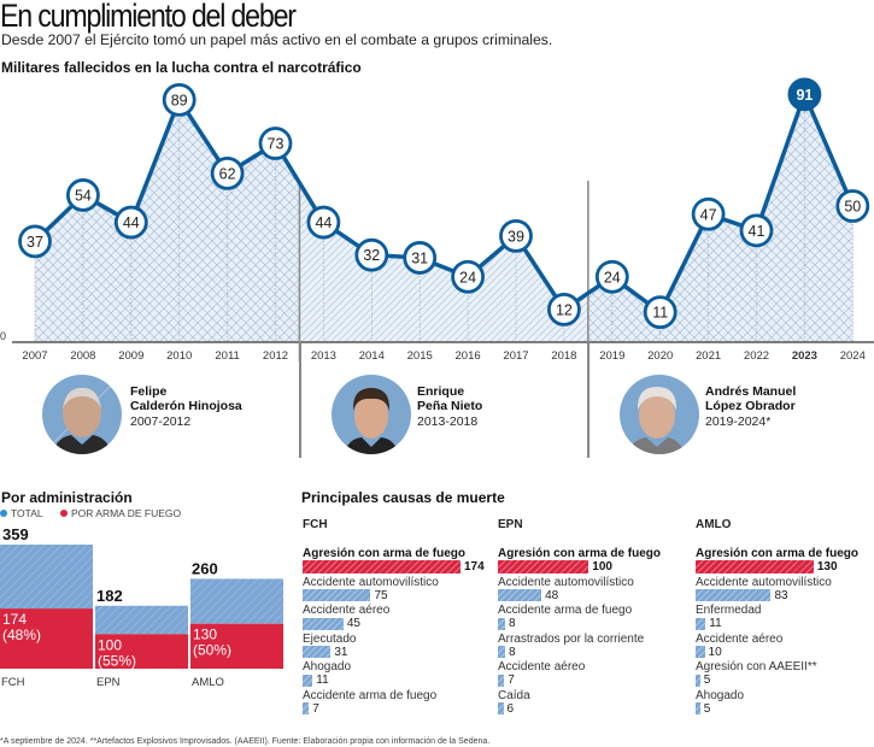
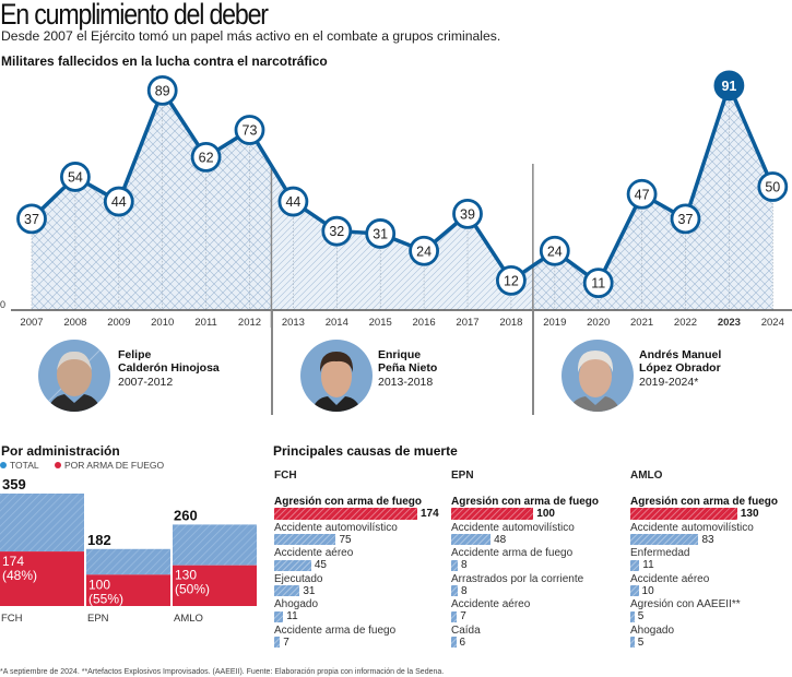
Militares fallecidos en la lucha contra el narcotráfico/2022: 41 -> 37
